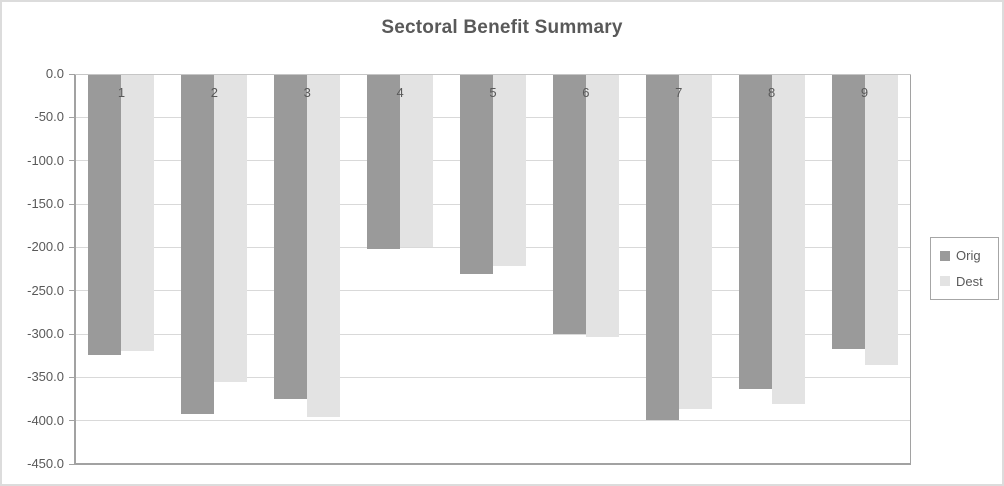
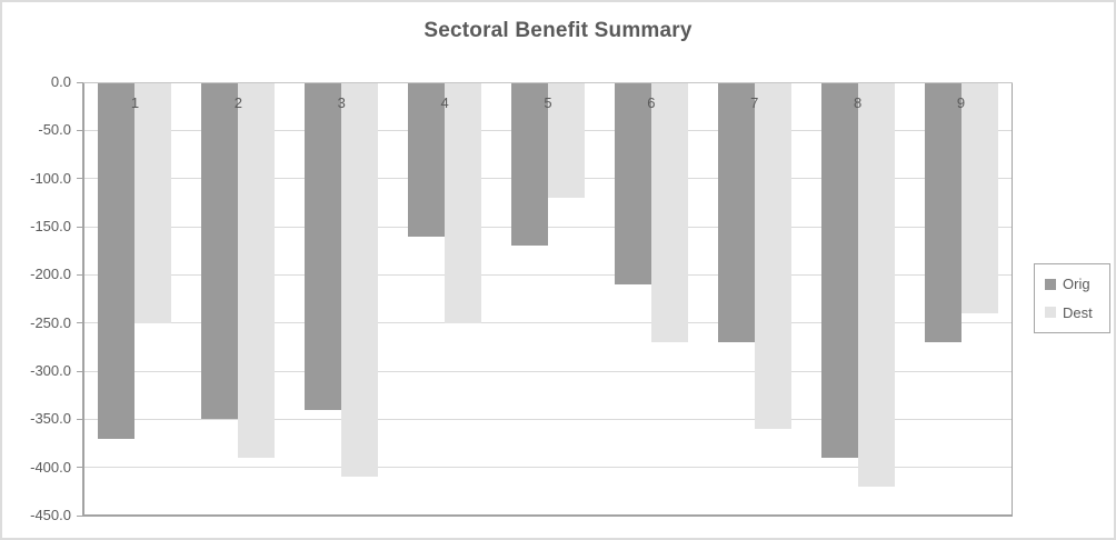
Orig/1: -320 -> -370
Dest/1: -320 -> -250
Orig/2: -390 -> -350
Dest/2: -360 -> -390
Orig/3: -380 -> -340
Dest/3: -400 -> -410
Orig/4: -200 -> -160
Dest/4: -200 -> -250
Orig/5: -230 -> -170
Dest/5: -220 -> -120
Orig/6: -300 -> -210
Dest/6: -300 -> -270
Orig/7: -400 -> -270
Dest/7: -390 -> -360
Orig/8: -360 -> -390
Dest/8: -380 -> -420
Orig/9: -320 -> -270
Dest/9: -340 -> -240
